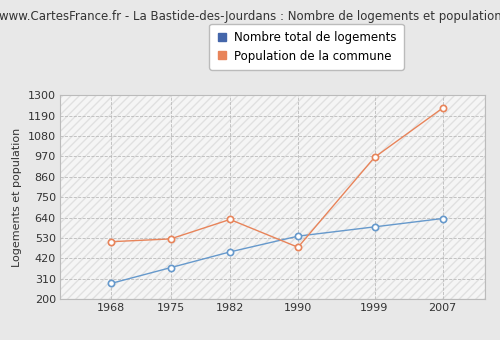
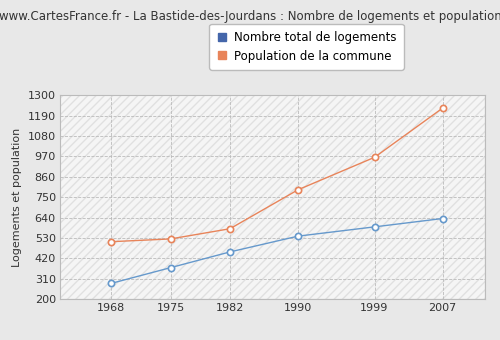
Population de la commune/1982: 630 -> 580
Population de la commune/1990: 480 -> 790
